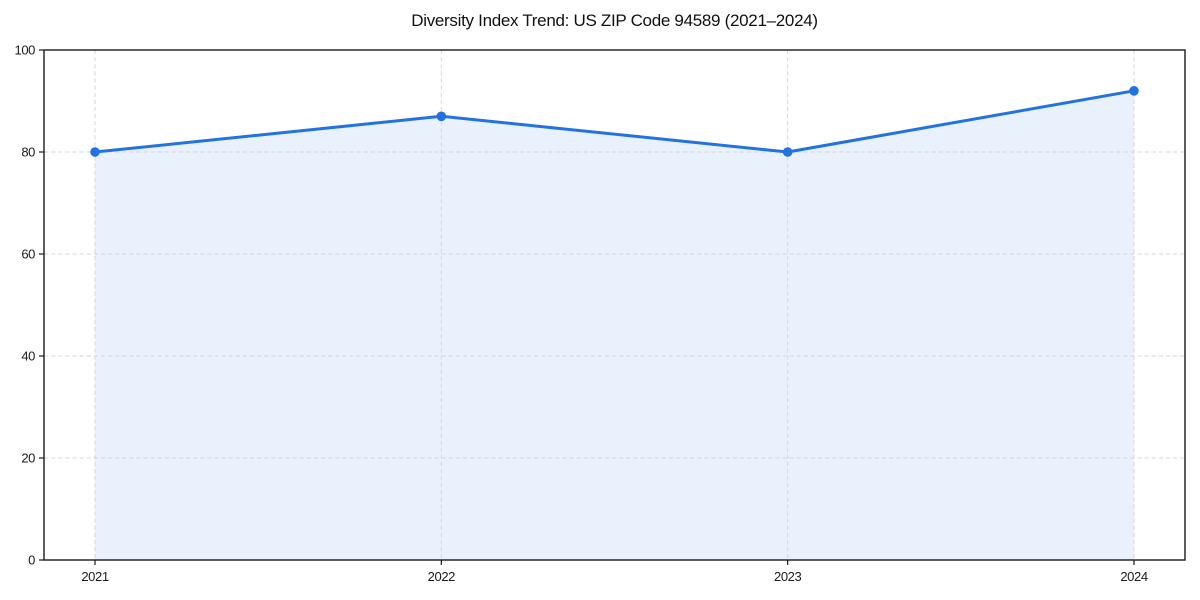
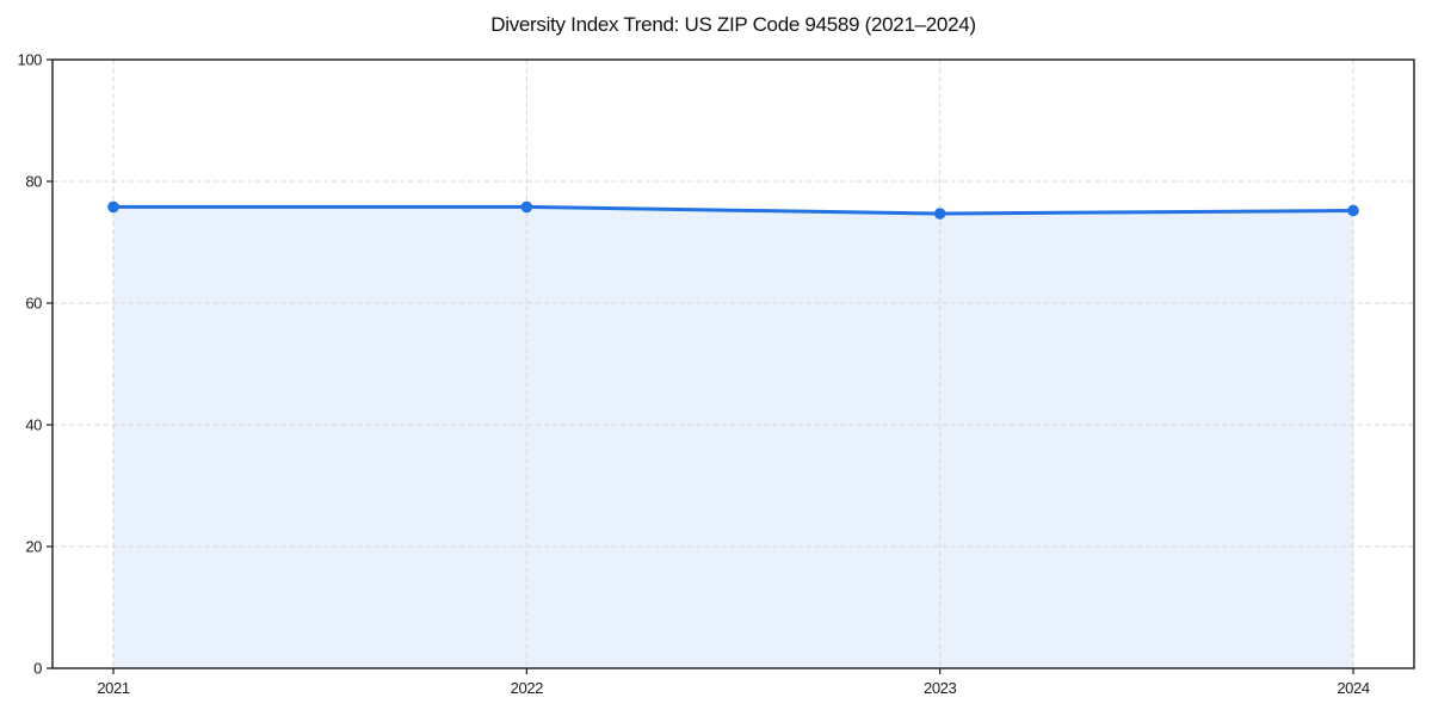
2021: 80 -> 76
2022: 87 -> 76
2023: 80 -> 75
2024: 92 -> 75
